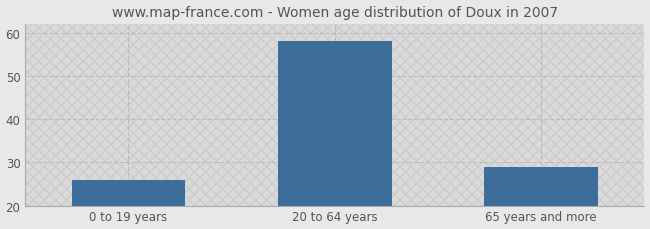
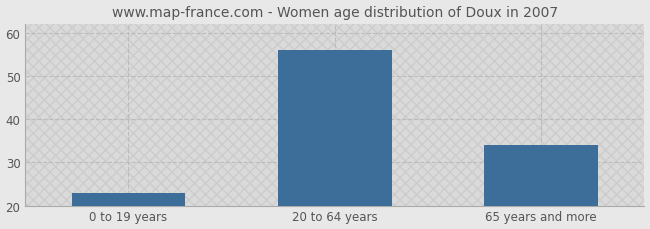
0 to 19 years: 26 -> 23
20 to 64 years: 58 -> 56
65 years and more: 29 -> 34
